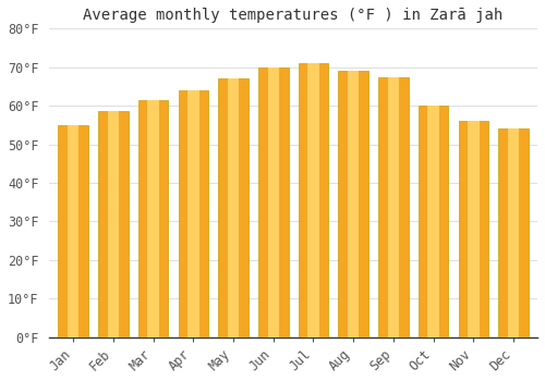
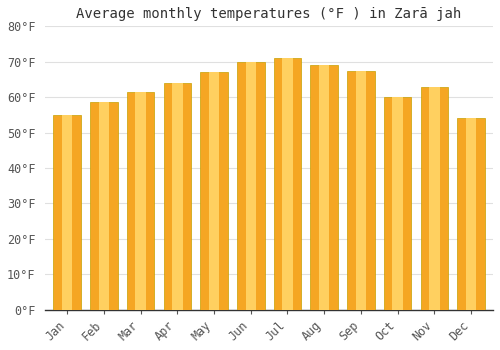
Nov: 56.0°F -> 63.0°F
